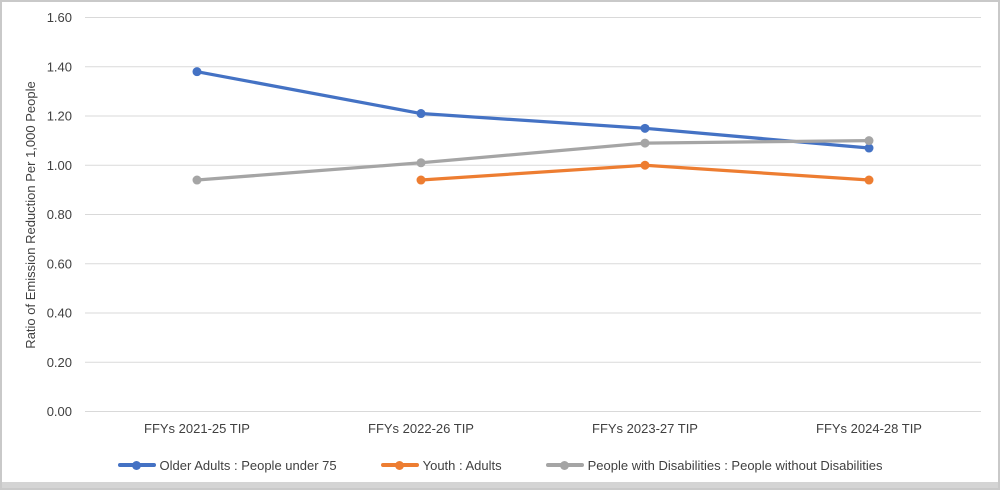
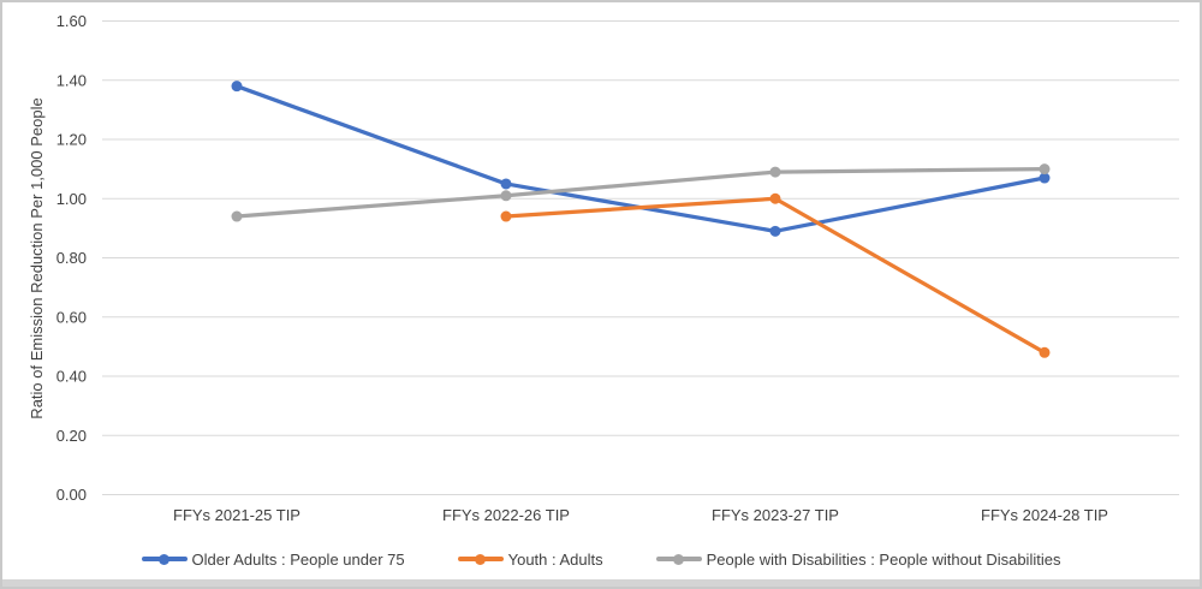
Older Adults : People under 75/FFYs 2022-26 TIP: 1.21 -> 1.05
Older Adults : People under 75/FFYs 2023-27 TIP: 1.15 -> 0.89
Youth : Adults/FFYs 2024-28 TIP: 0.94 -> 0.48
